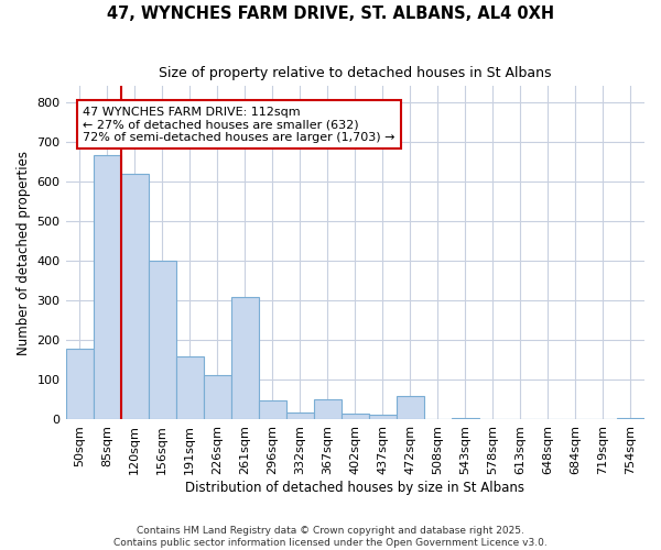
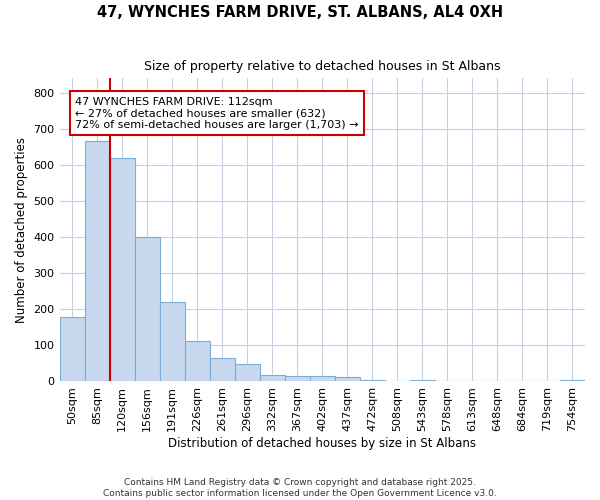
191sqm: 160 -> 220
261sqm: 310 -> 65
367sqm: 50 -> 15
472sqm: 60 -> 3
